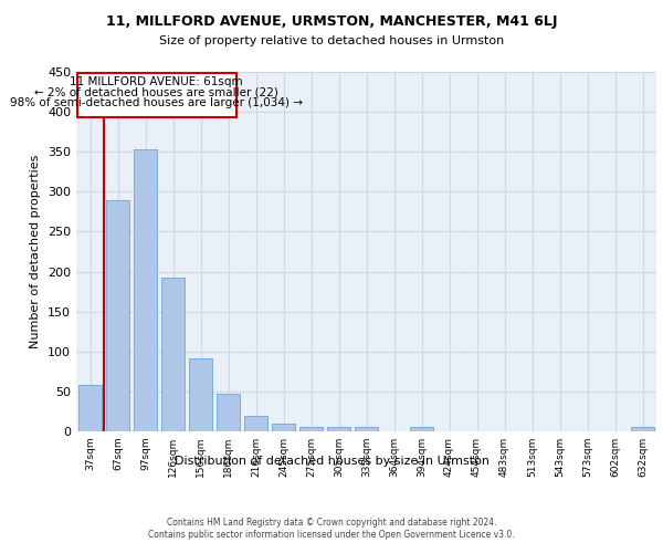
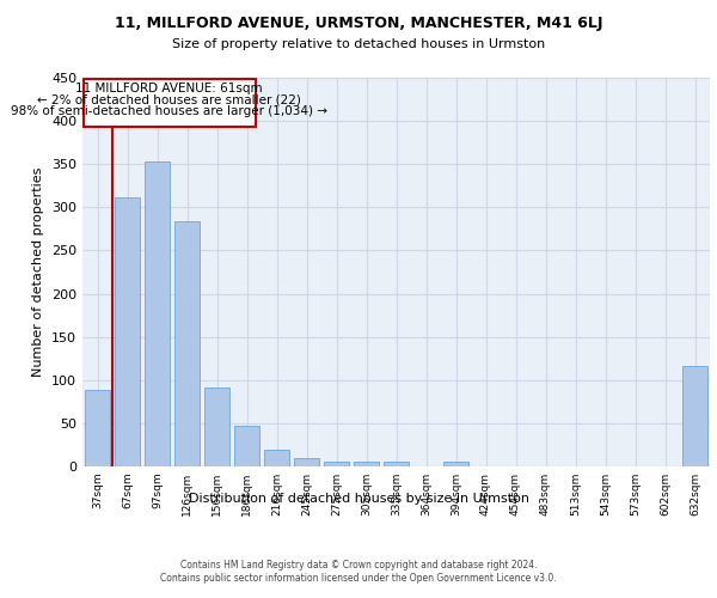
37sqm: 58 -> 88
67sqm: 290 -> 312
126sqm: 192 -> 284
632sqm: 5 -> 116
